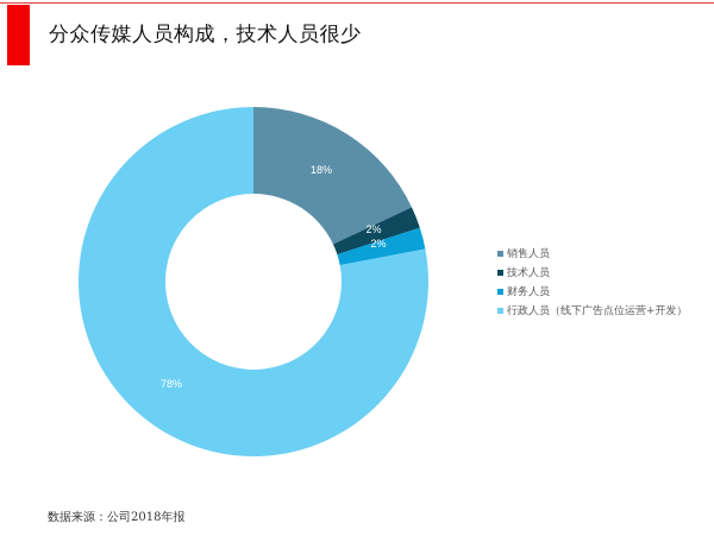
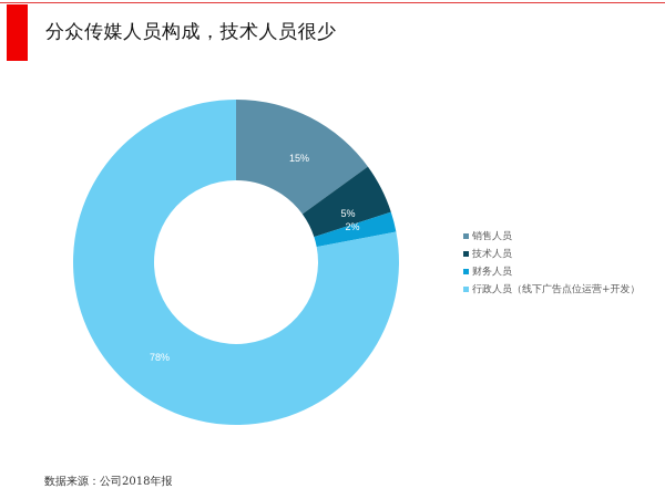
销售人员: 18% -> 15%
技术人员: 2% -> 5%
